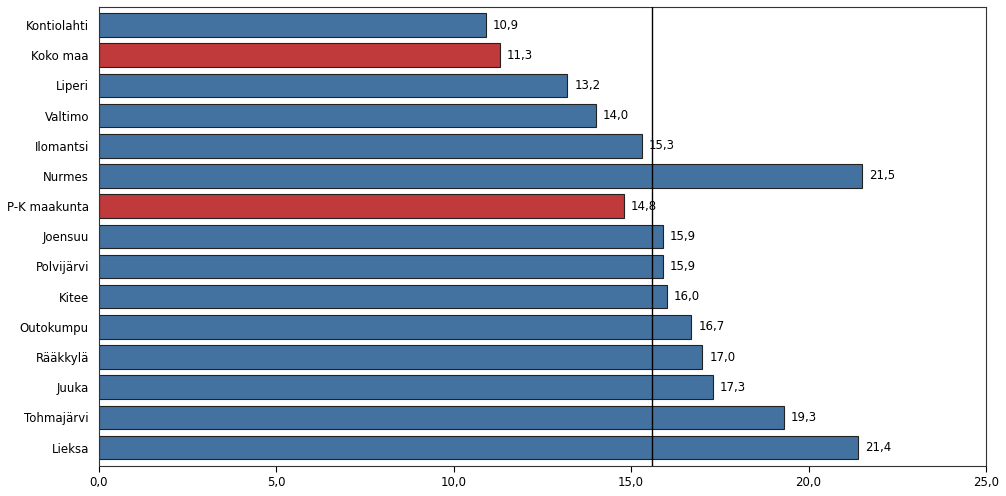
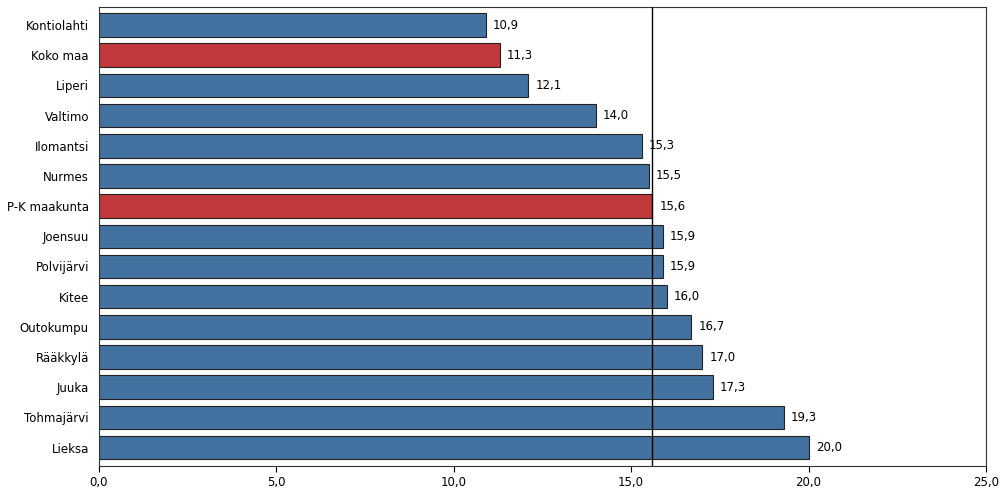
Liperi: 13,2 -> 12,1
Nurmes: 21,5 -> 15,5
P-K maakunta: 14,8 -> 15,6
Lieksa: 21,4 -> 20,0
